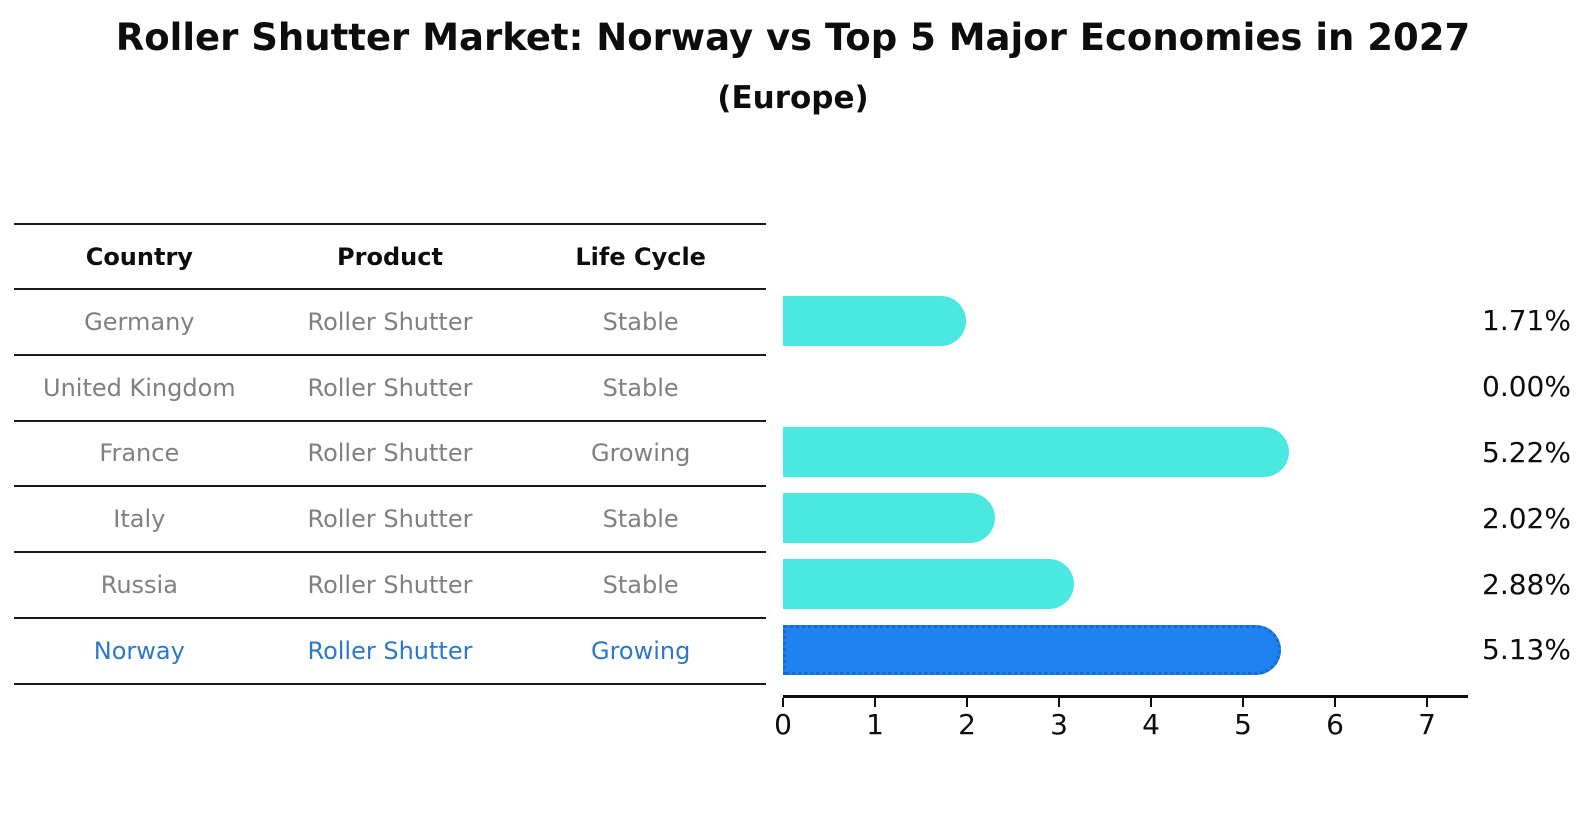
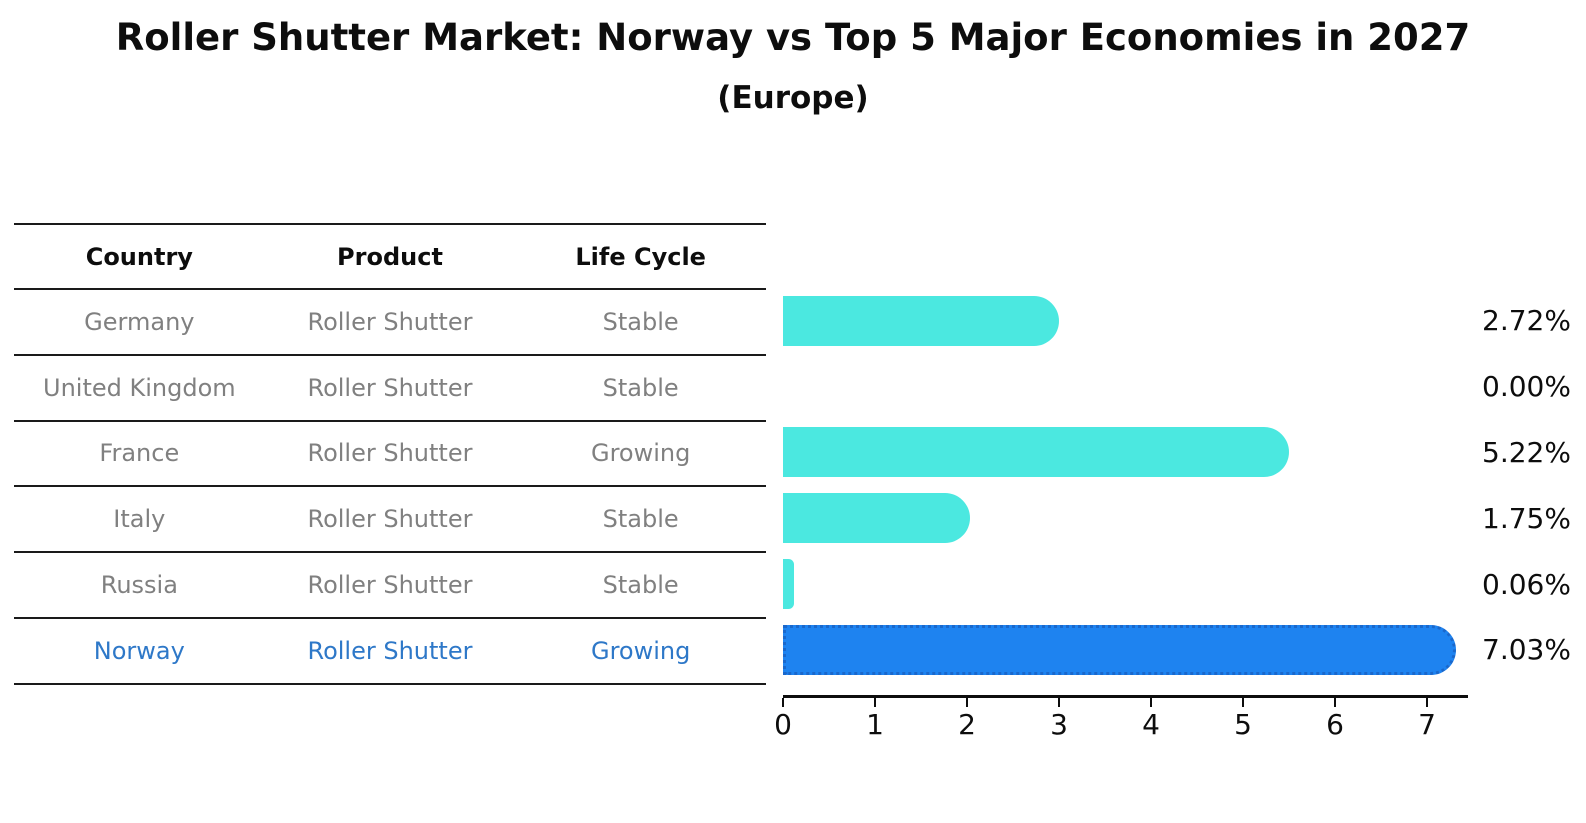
Germany: 1.71% -> 2.72%
Italy: 2.02% -> 1.75%
Russia: 2.88% -> 0.06%
Norway: 5.13% -> 7.03%
